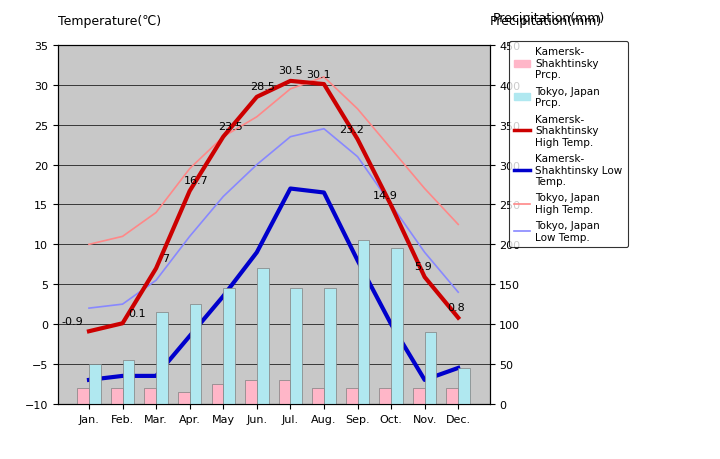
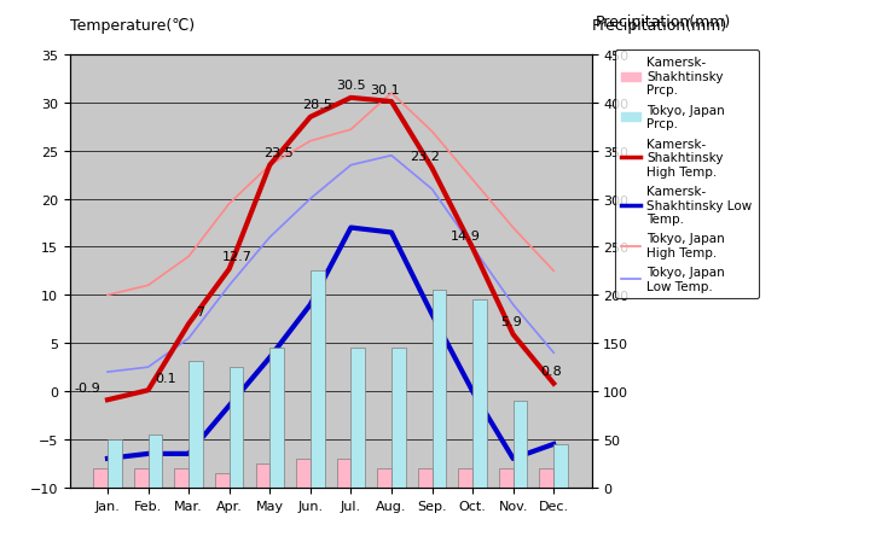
Tokyo, Japan Prcp./Mar.: 115 -> 132
Kamersk- Shakhtinsky High Temp./Apr.: 16.7 -> 12.7
Tokyo, Japan Prcp./Jun.: 170 -> 226
Tokyo, Japan High Temp./Jul.: 29.5 -> 27.2
